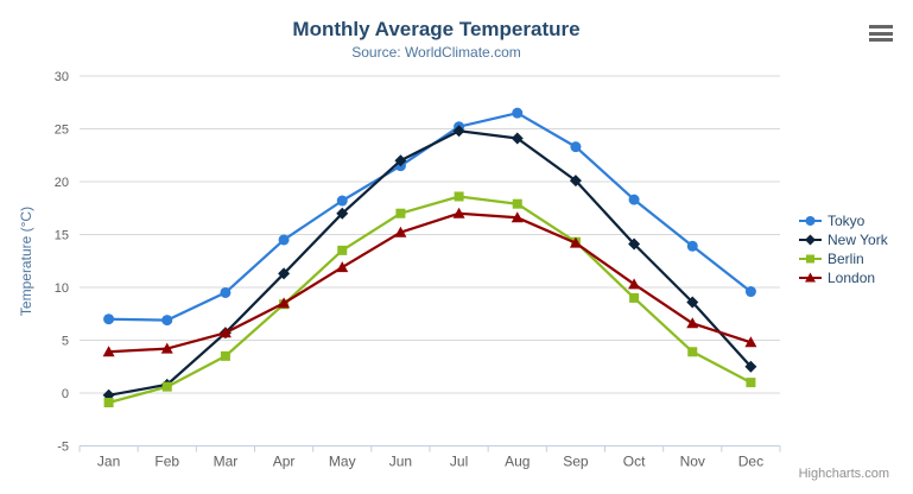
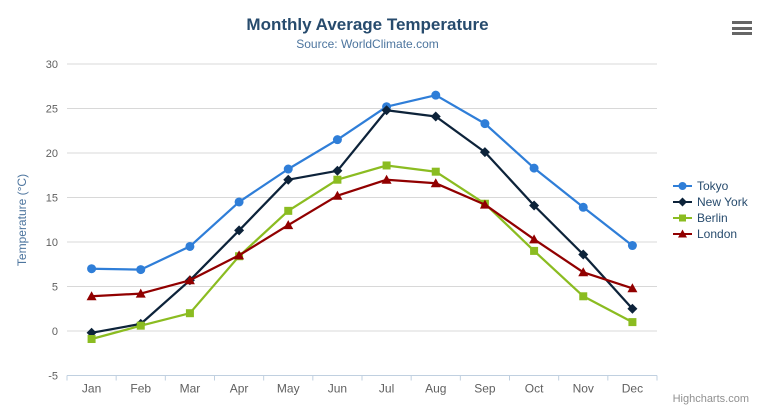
Berlin/Mar: 4 -> 2
New York/Jun: 22 -> 18
